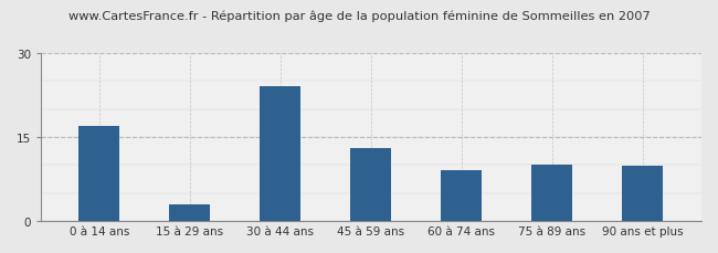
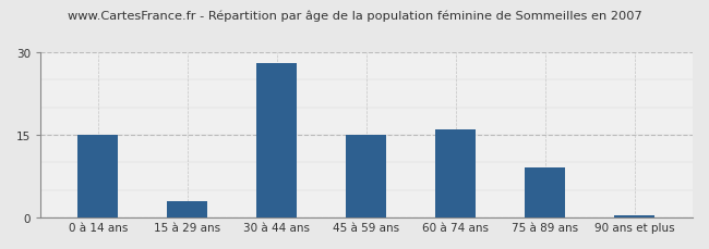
0 à 14 ans: 17.0 -> 15.0
30 à 44 ans: 24.0 -> 28.0
45 à 59 ans: 13.0 -> 15.0
60 à 74 ans: 9.0 -> 16.0
75 à 89 ans: 10.0 -> 9.0
90 ans et plus: 9.8 -> 0.3
